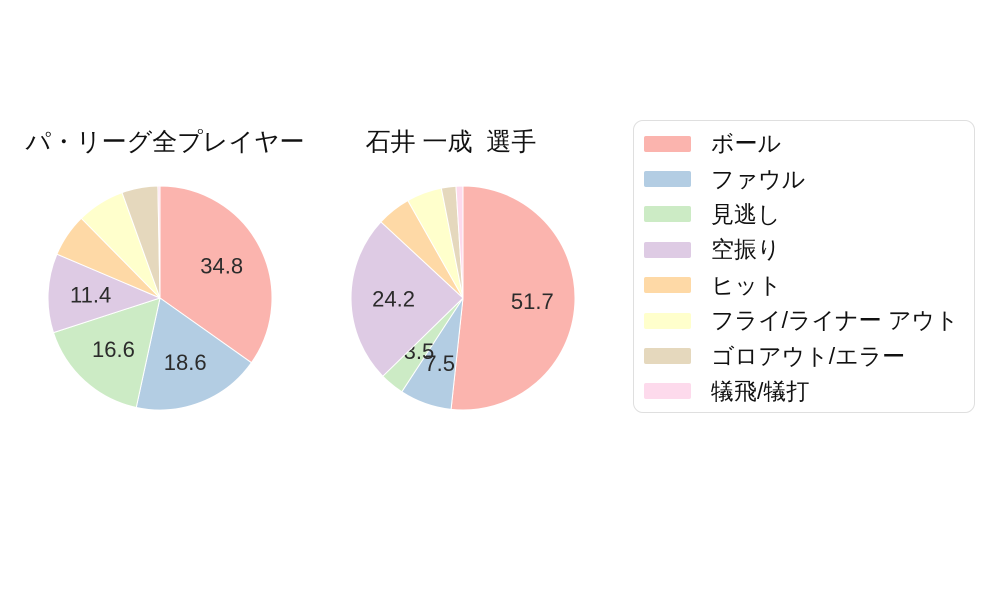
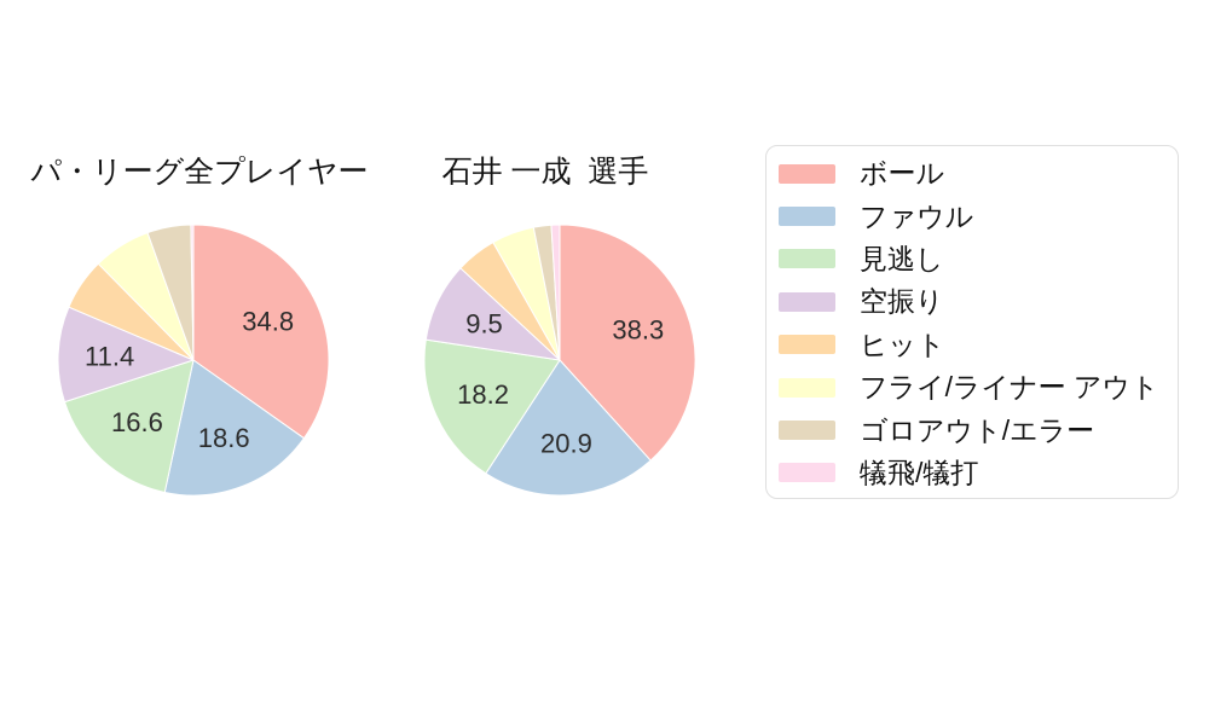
石井 一成 選手/ボール: 51.7 -> 38.3
石井 一成 選手/ファウル: 7.5 -> 20.9
石井 一成 選手/見逃し: 3.5 -> 18.2
石井 一成 選手/空振り: 24.2 -> 9.5
